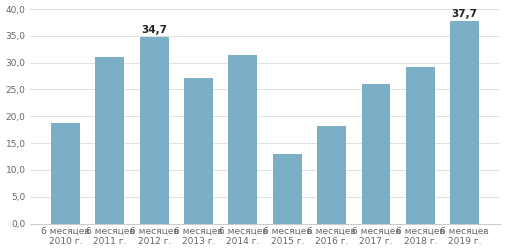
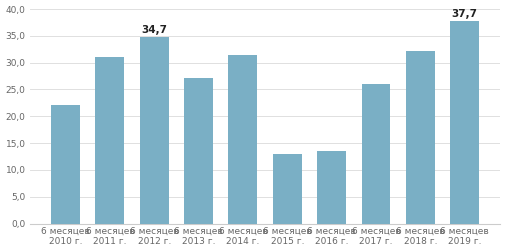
6 месяцев 2010 г.: 18,8 -> 22,2
6 месяцев 2016 г.: 18,2 -> 13,5
6 месяцев 2018 г.: 29,2 -> 32,2
